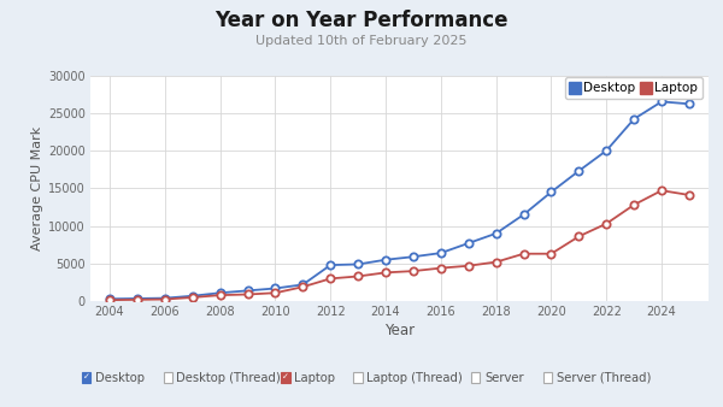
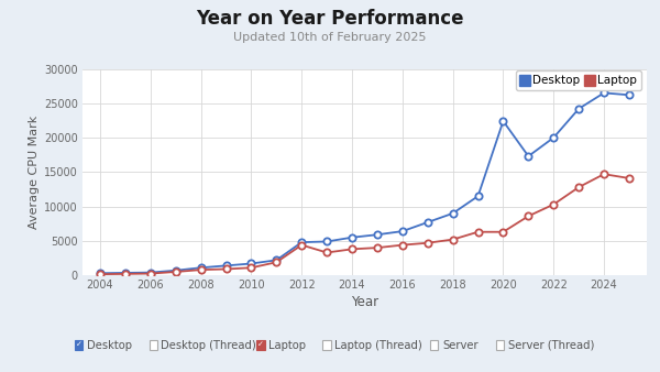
Laptop/2012: 3000 -> 4400
Desktop/2020: 14500 -> 22400
